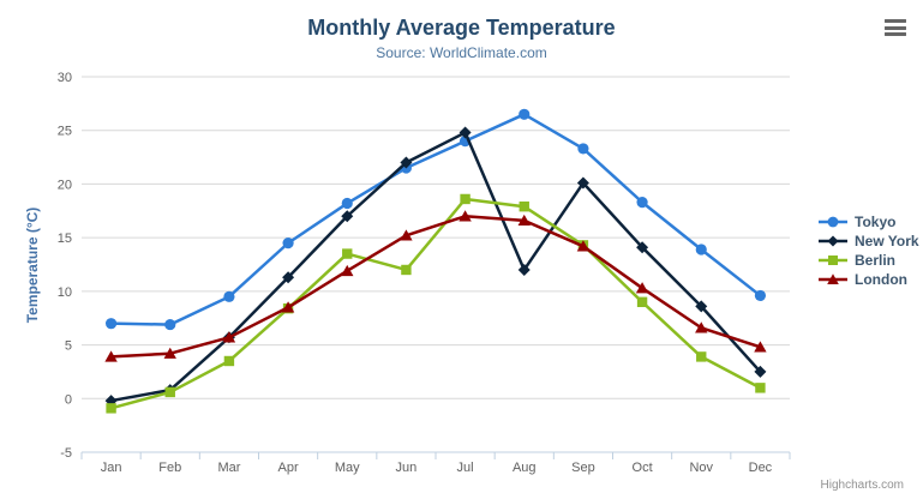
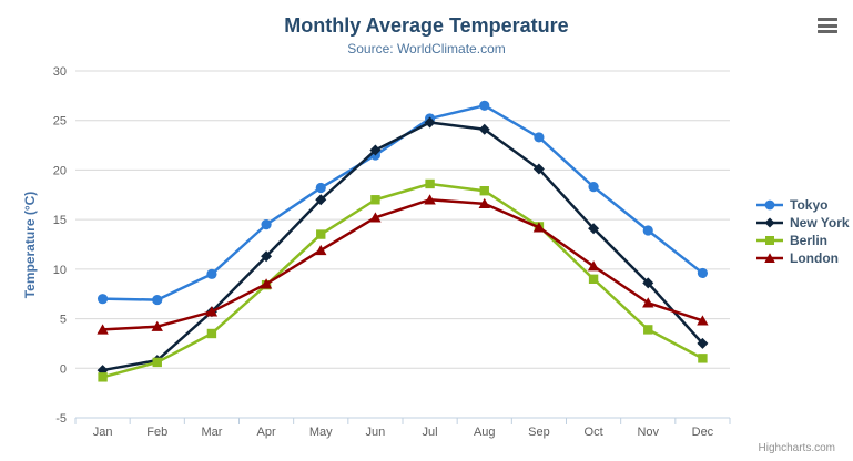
Berlin/Jun: 12 -> 17
Tokyo/Jul: 24 -> 25
New York/Aug: 12 -> 24
